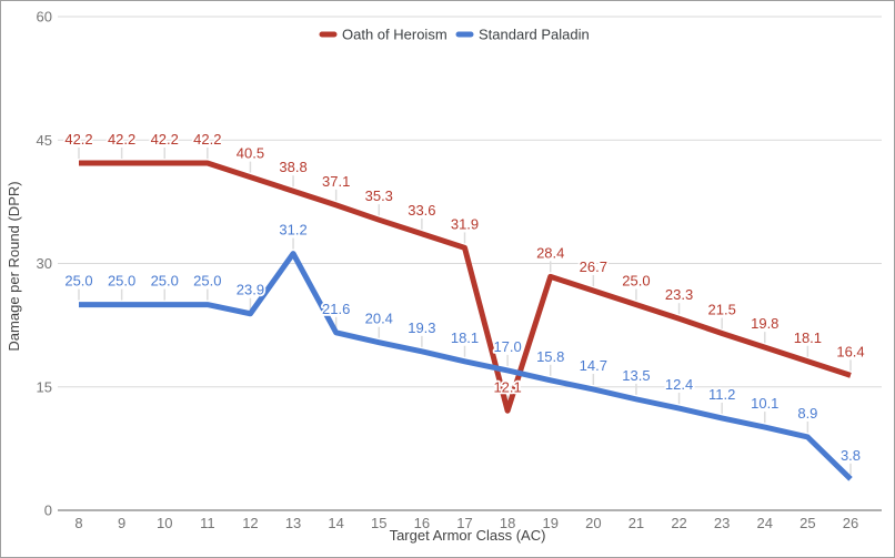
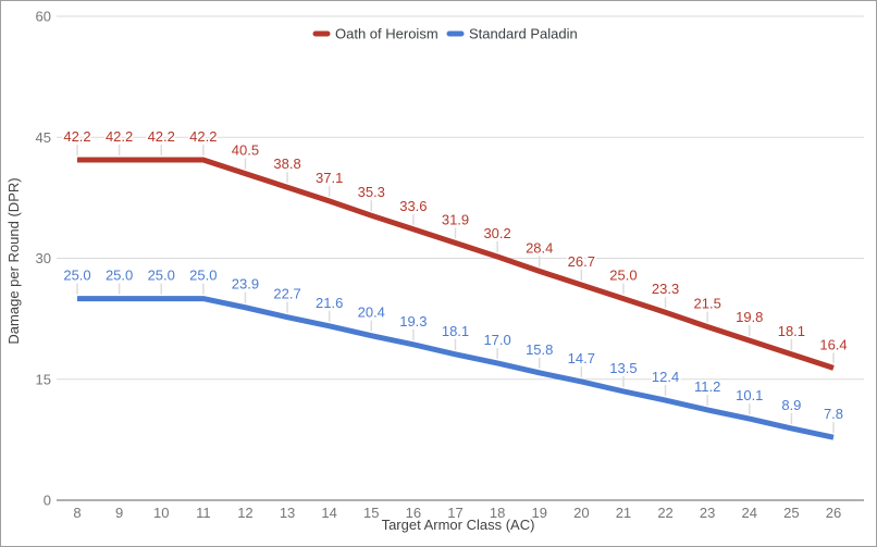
Standard Paladin/13: 31.2 -> 22.7
Oath of Heroism/18: 12.1 -> 30.2
Standard Paladin/26: 3.8 -> 7.8
